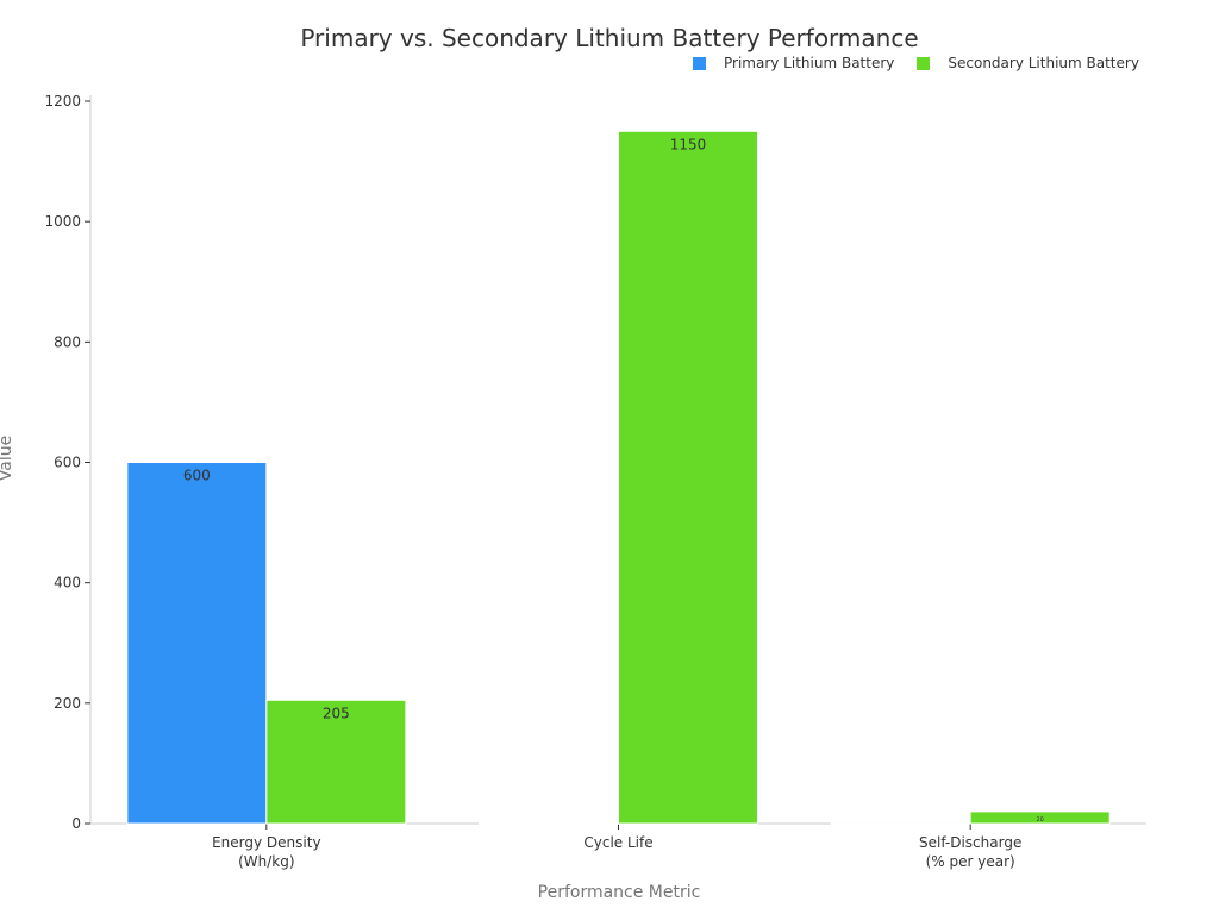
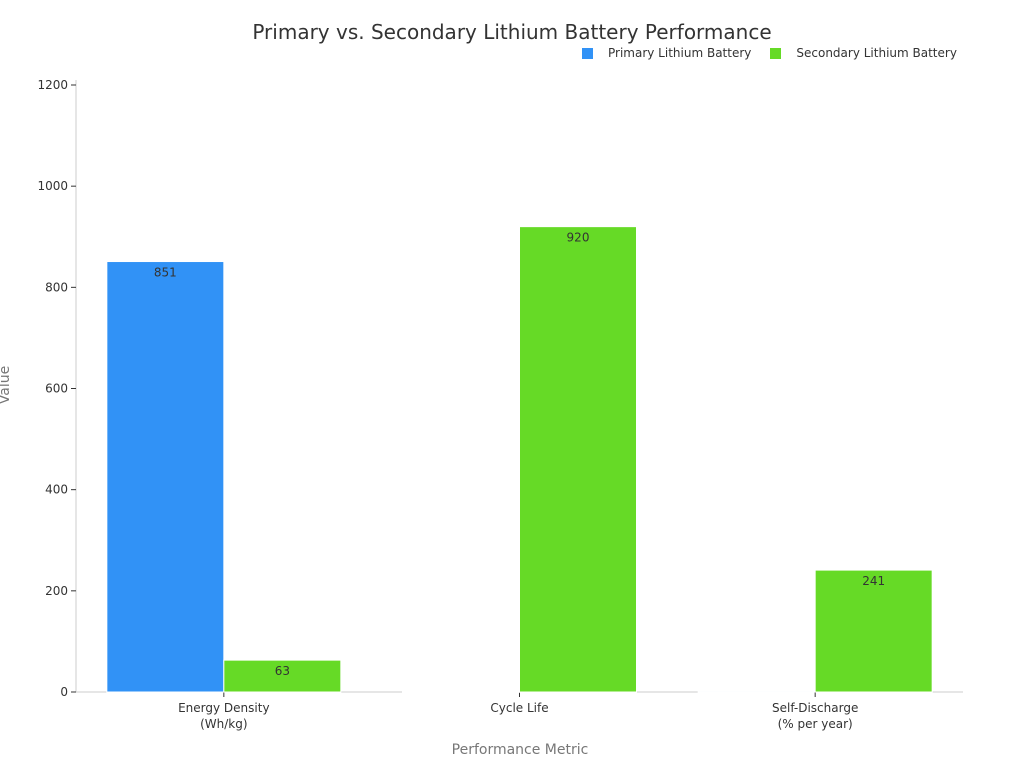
Primary Lithium Battery/Energy Density (Wh/kg): 600 -> 851
Secondary Lithium Battery/Energy Density (Wh/kg): 205 -> 63
Secondary Lithium Battery/Cycle Life: 1150 -> 920
Secondary Lithium Battery/Self-Discharge (% per year): 20 -> 241
